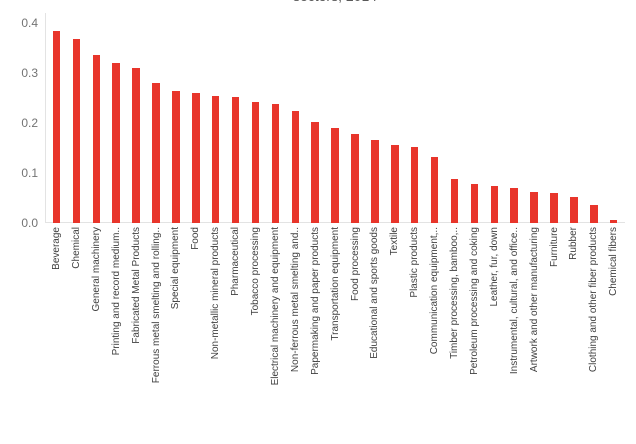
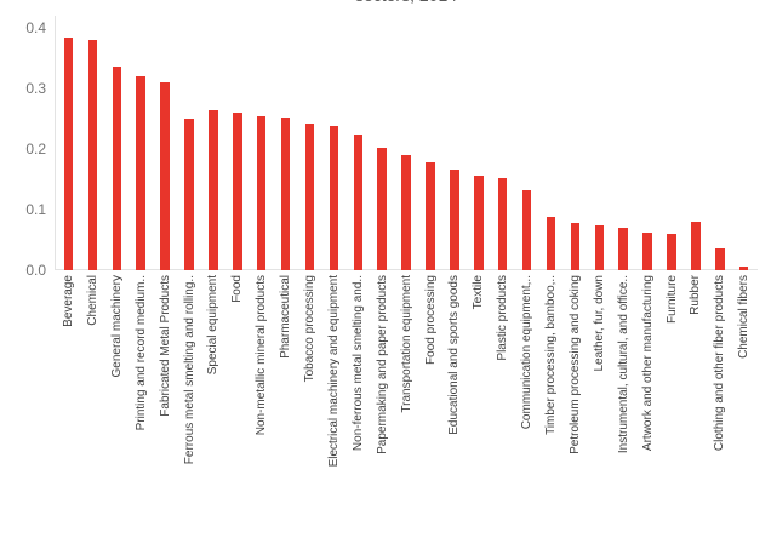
Chemical: 0.37 -> 0.38
Ferrous metal smelting and rolling..: 0.28 -> 0.25
Rubber: 0.05 -> 0.08
